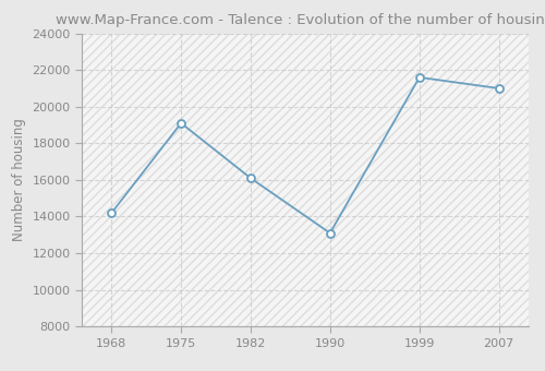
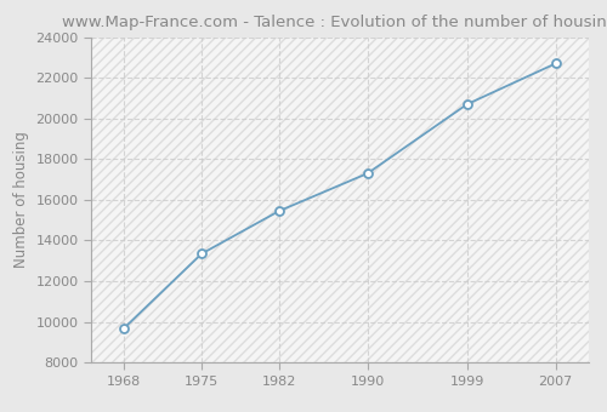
1968: 14200 -> 9700
1975: 19100 -> 13400
1982: 16100 -> 15400
1990: 13100 -> 17300
1999: 21600 -> 20700
2007: 21000 -> 22700
